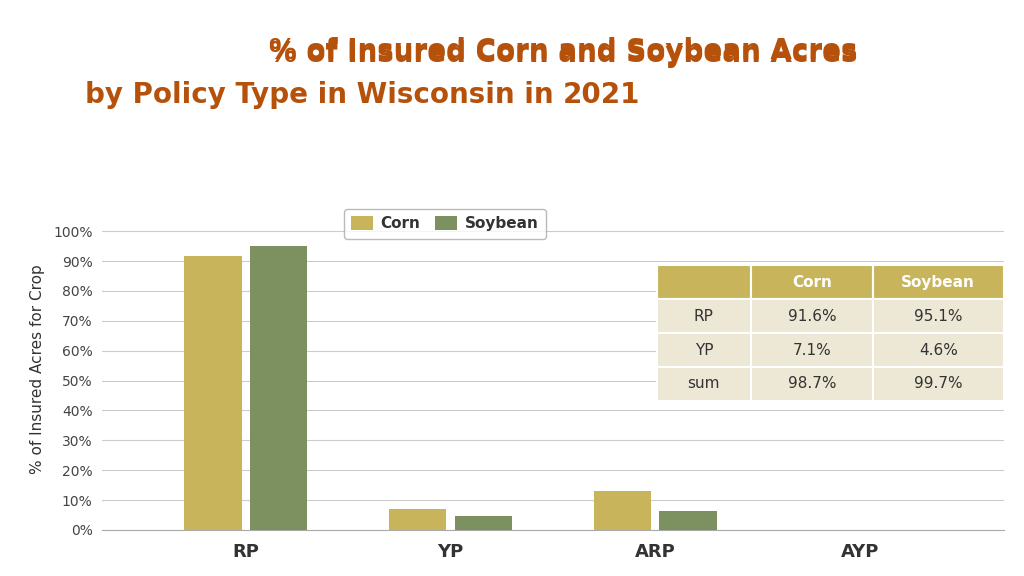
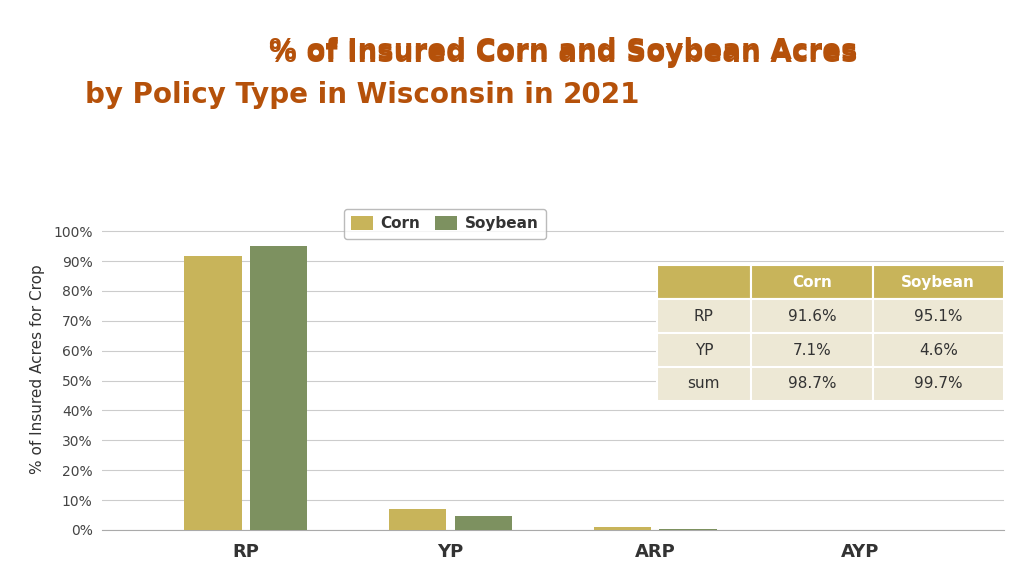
Corn/ARP: 13.0% -> 1.1%
Soybean/ARP: 6.5% -> 0.1%
